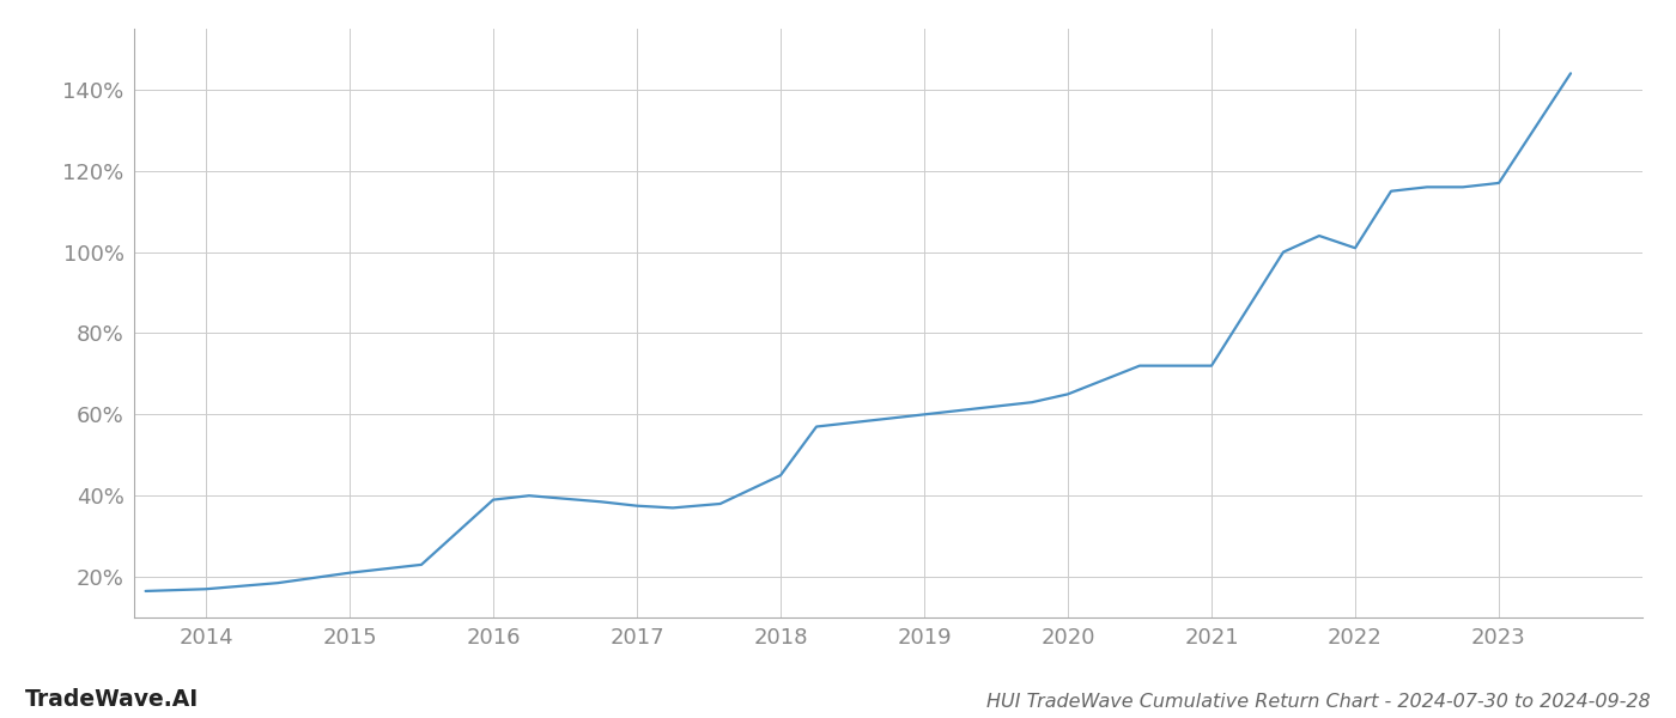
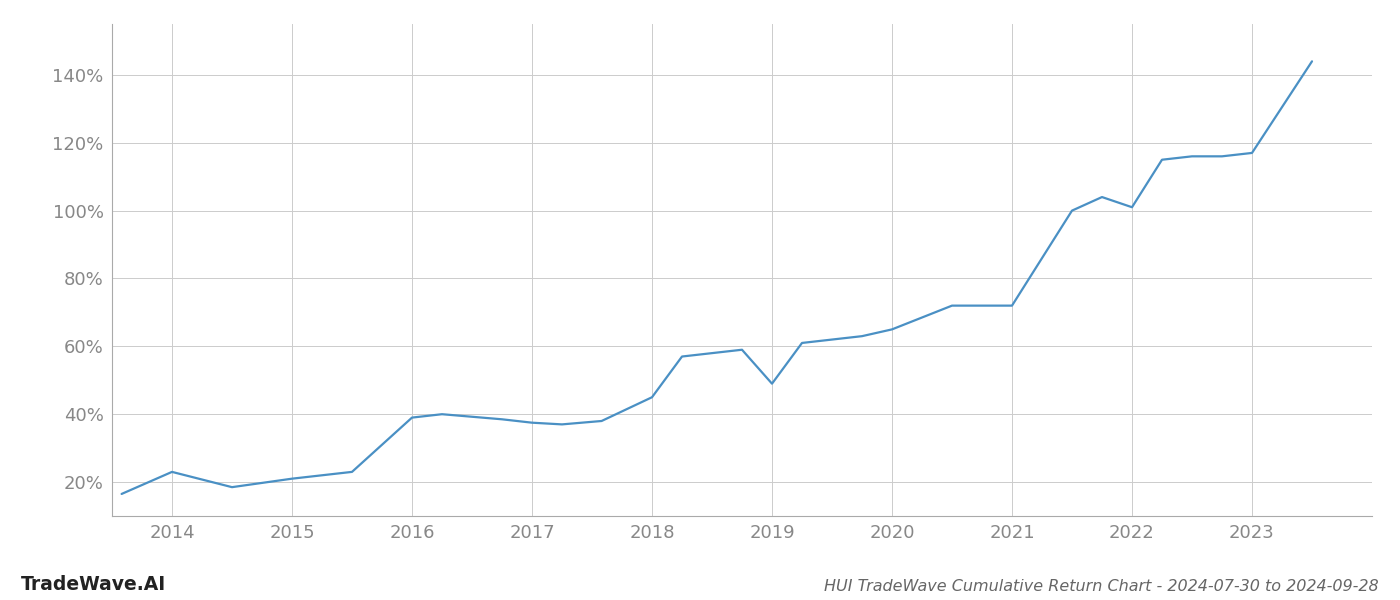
2014: 17.0% -> 23.0%
2019: 60.0% -> 49.0%
